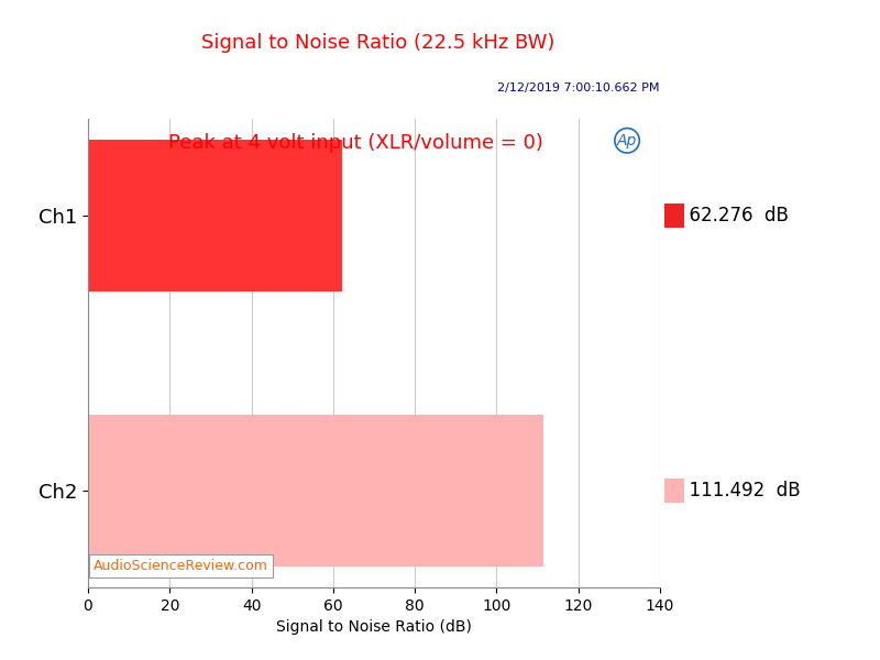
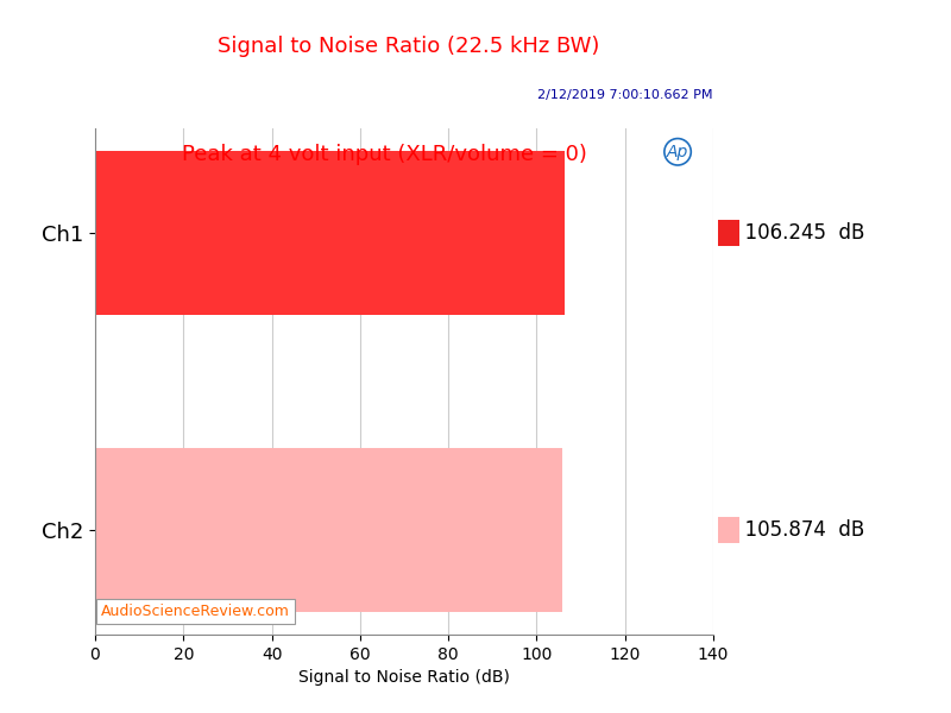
Ch1: 62.276 -> 106.245
Ch2: 111.492 -> 105.874
